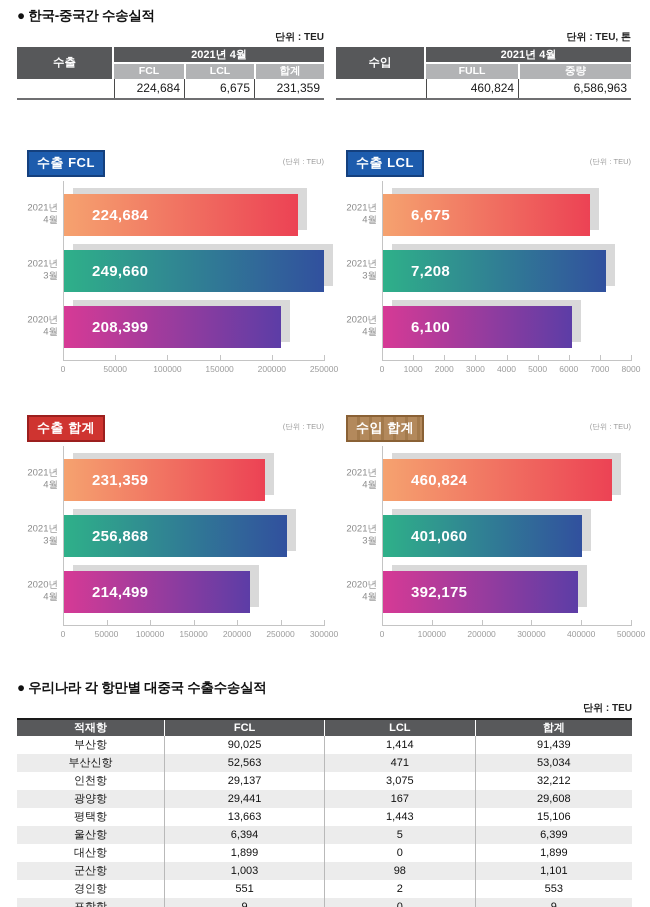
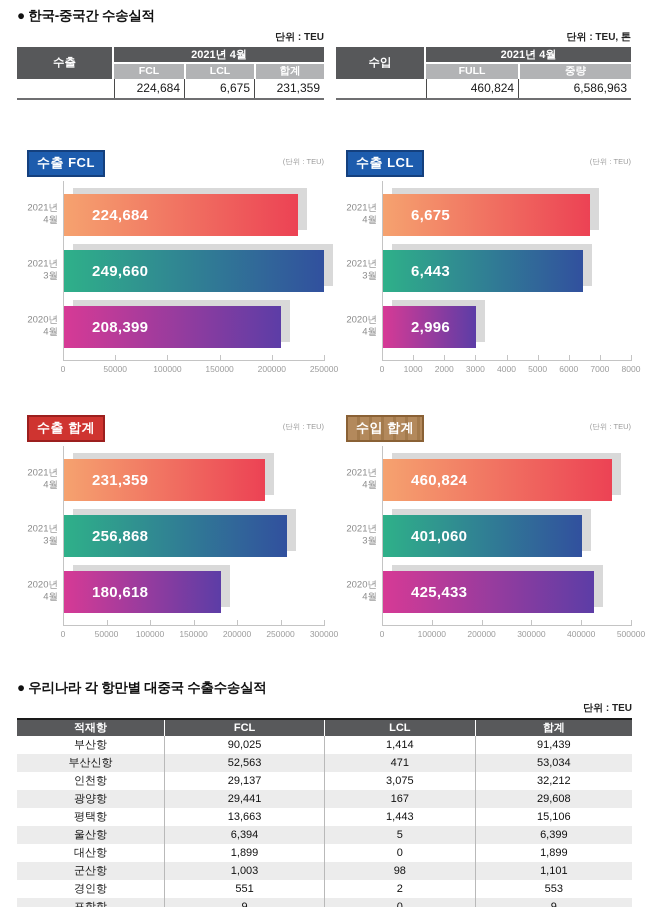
수출 LCL/2021년 3월: 7,208 -> 6,443
수출 LCL/2020년 4월: 6,100 -> 2,996
수출 합계/2020년 4월: 214,499 -> 180,618
수입 합계/2020년 4월: 392,175 -> 425,433
